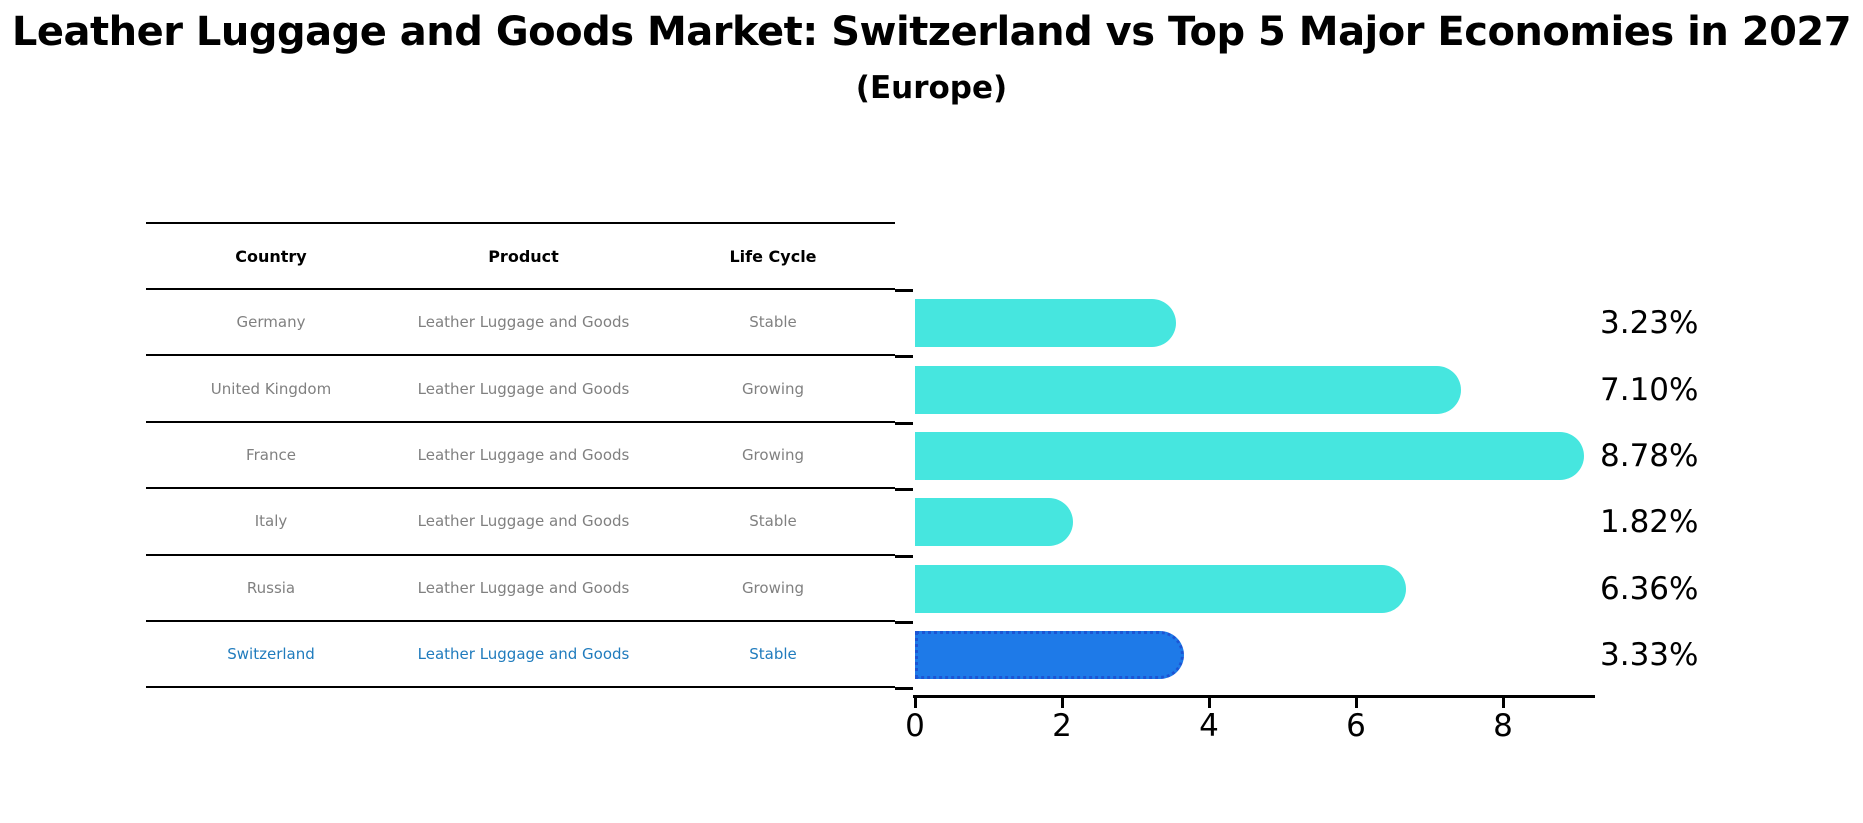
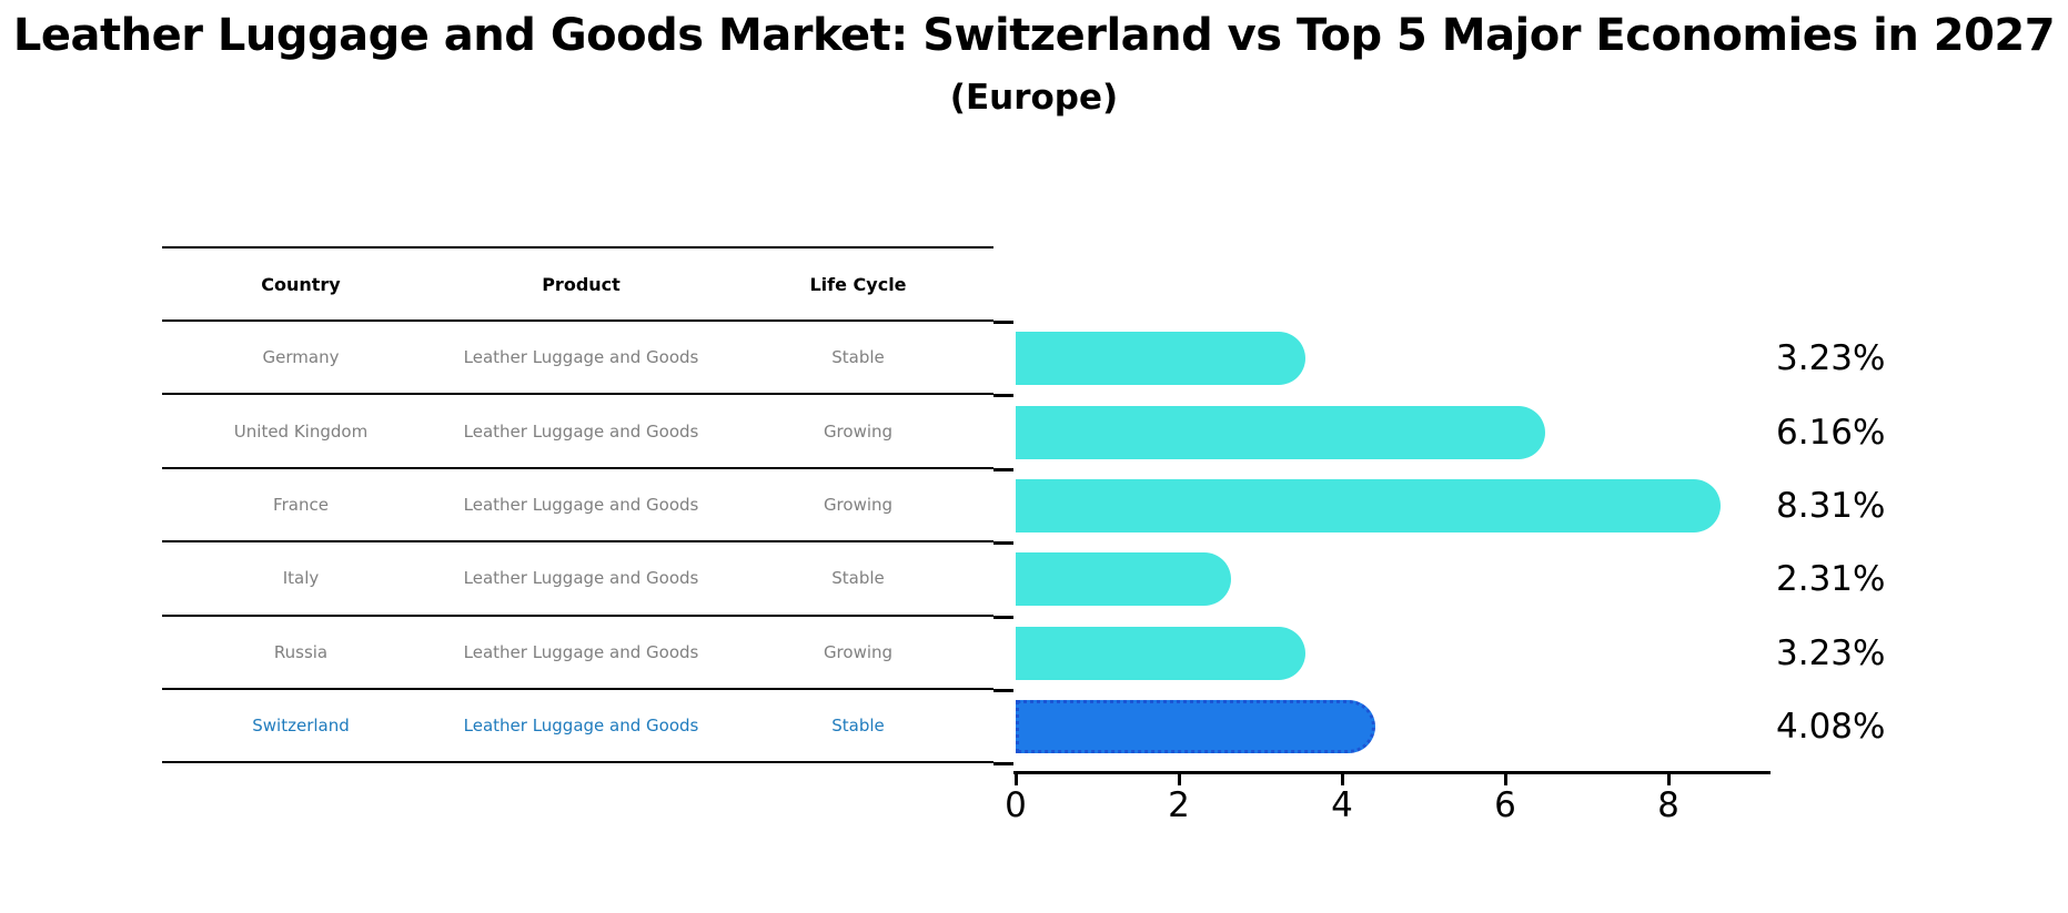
United Kingdom: 7.10% -> 6.16%
France: 8.78% -> 8.31%
Italy: 1.82% -> 2.31%
Russia: 6.36% -> 3.23%
Switzerland: 3.33% -> 4.08%
